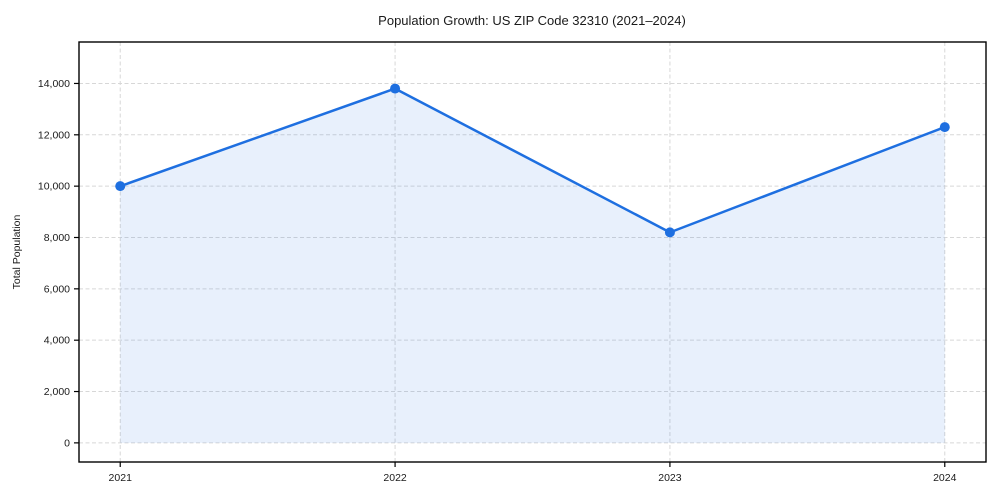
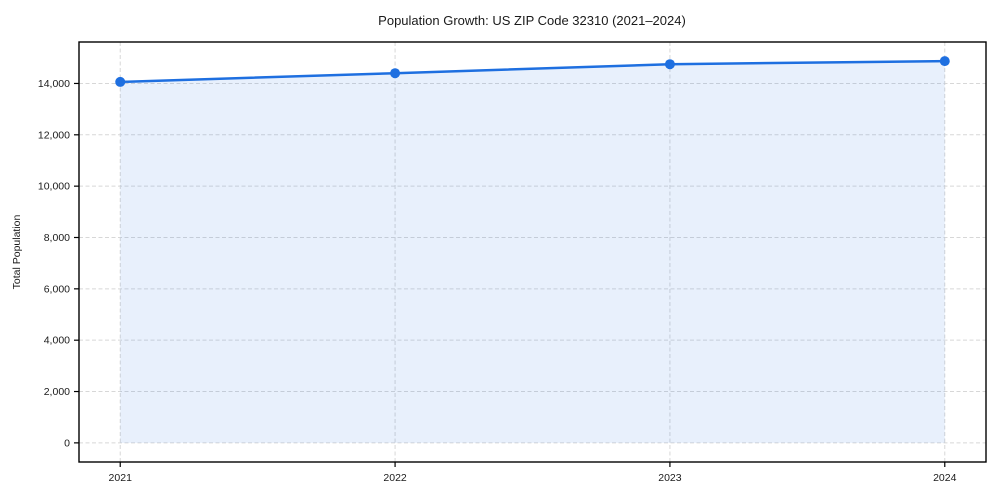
2021: 10000 -> 14100
2022: 13800 -> 14400
2023: 8200 -> 14800
2024: 12300 -> 14900
